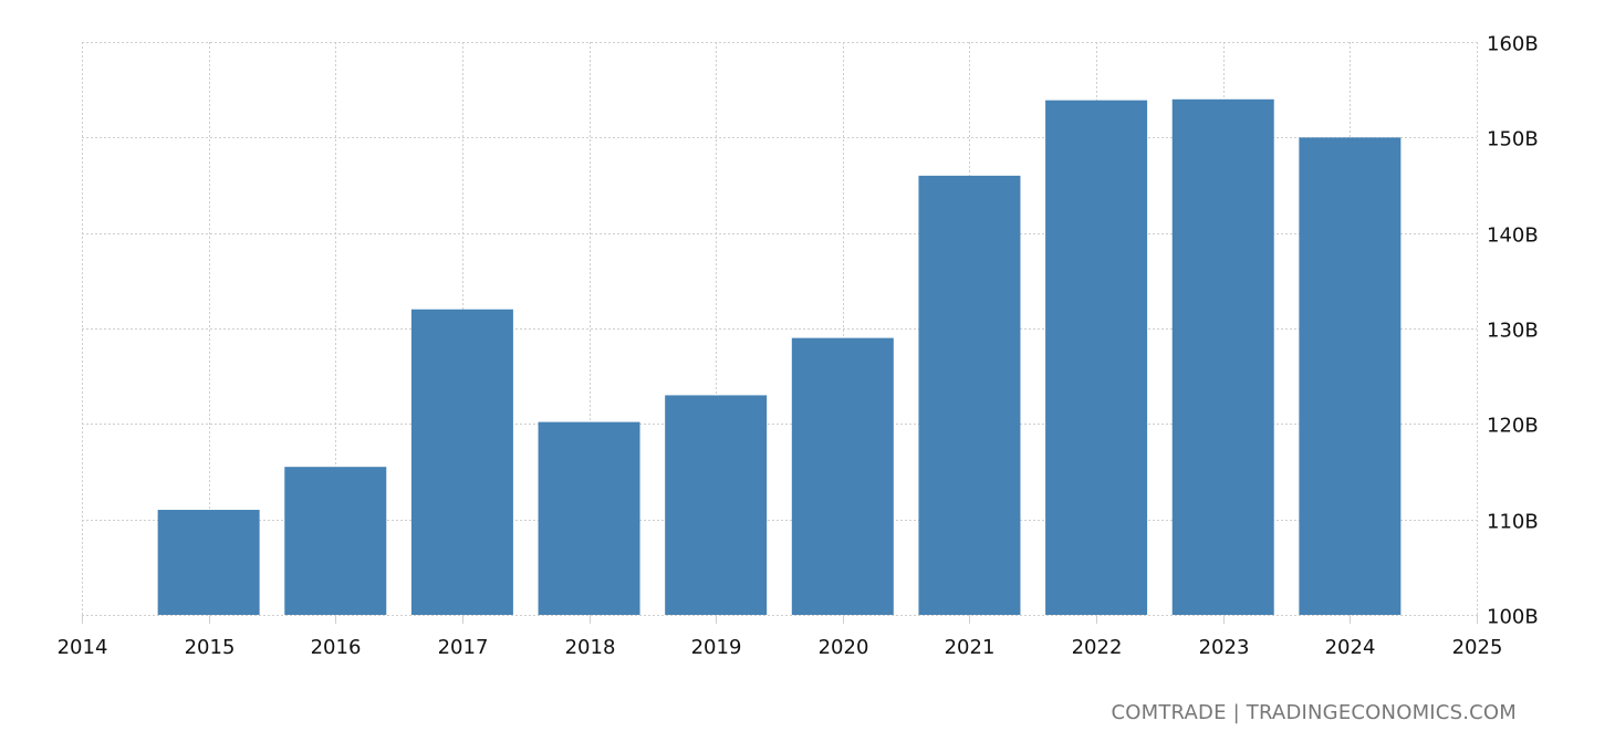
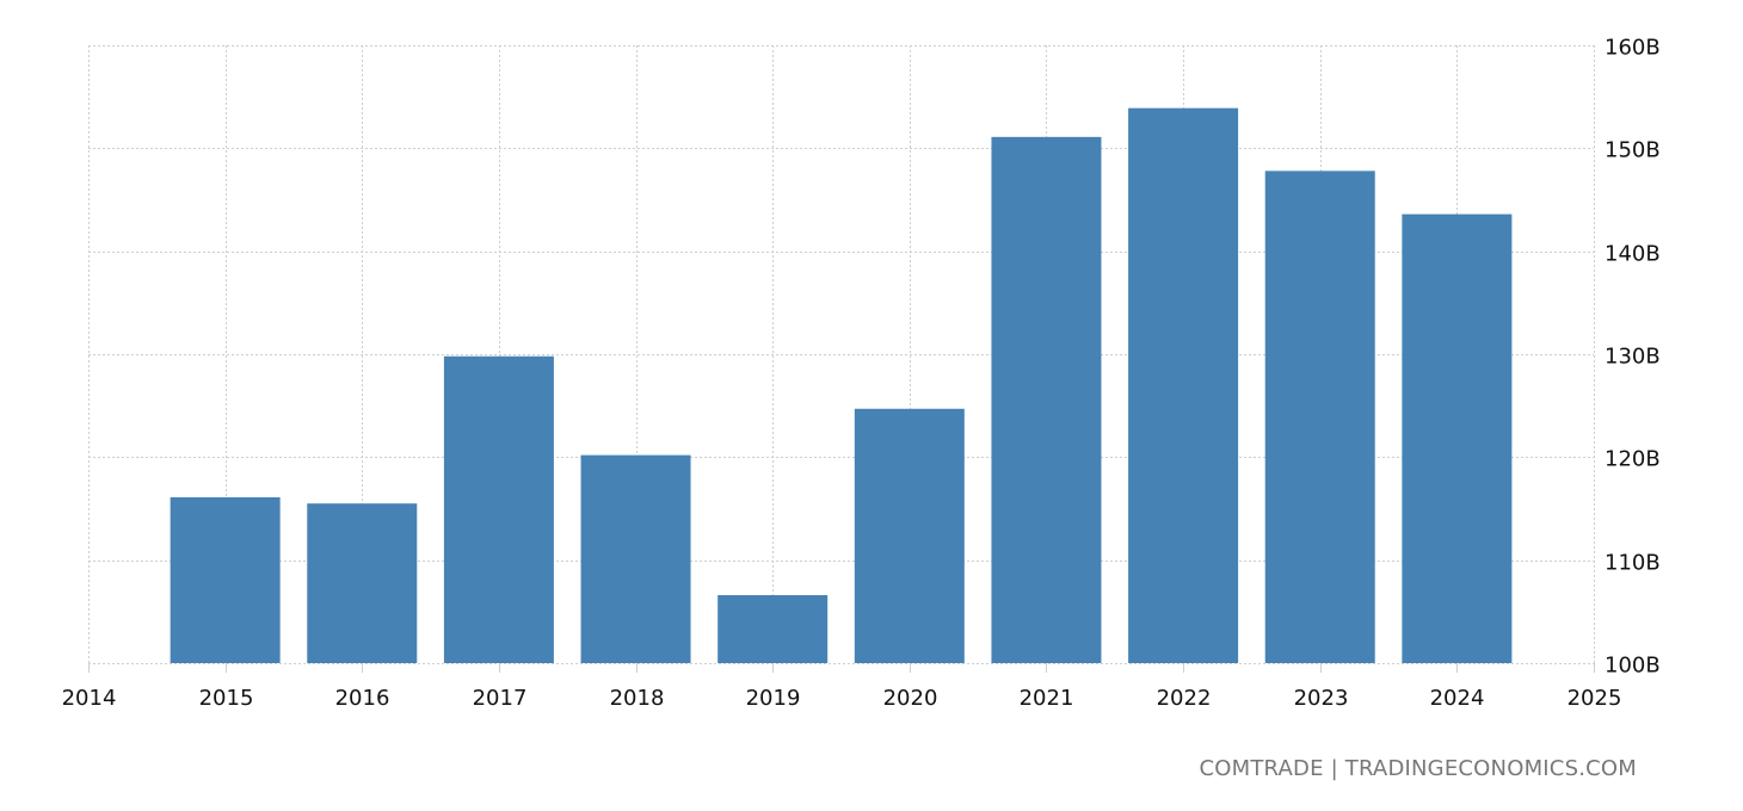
2015: 111B -> 116B
2017: 132B -> 130B
2019: 123B -> 107B
2020: 129B -> 125B
2021: 146B -> 151B
2023: 154B -> 148B
2024: 150B -> 144B
